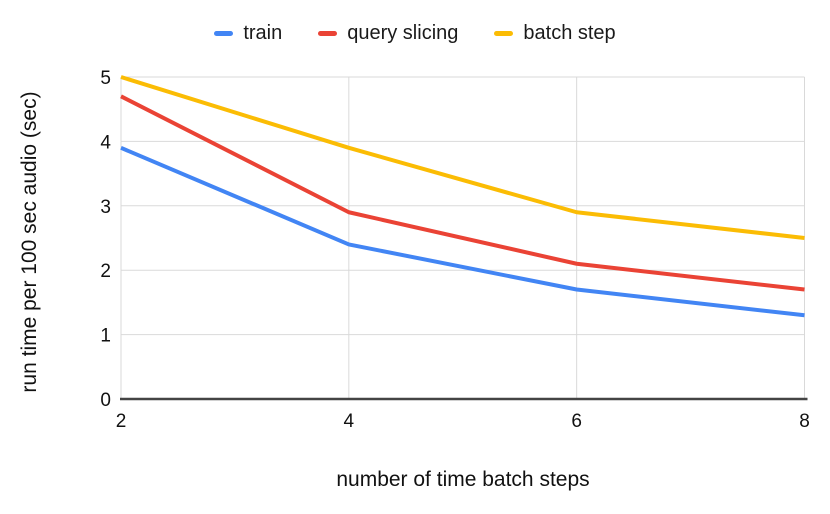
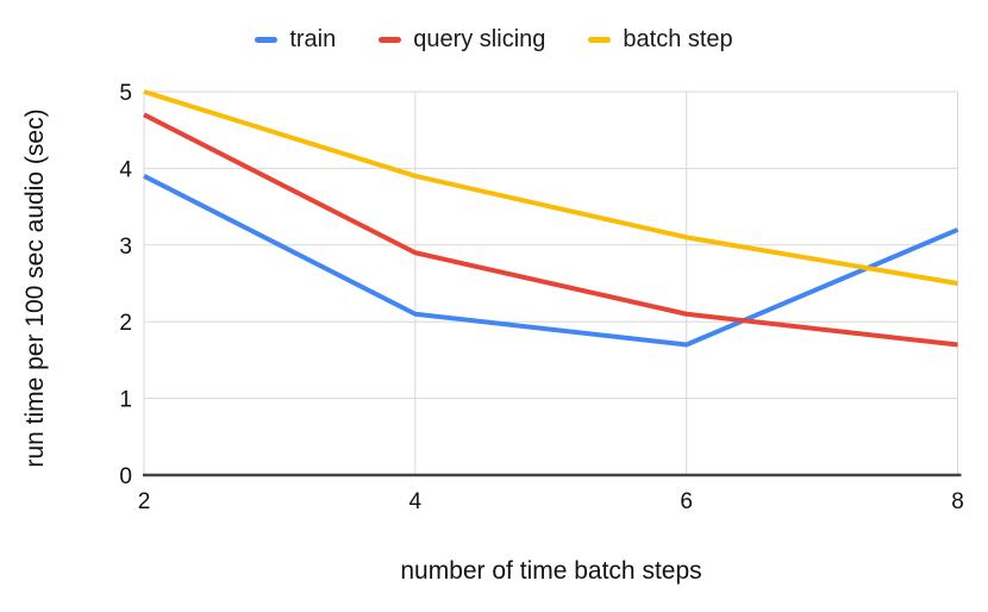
train/4: 2.4 -> 2.1
batch step/6: 2.9 -> 3.1
train/8: 1.3 -> 3.2
